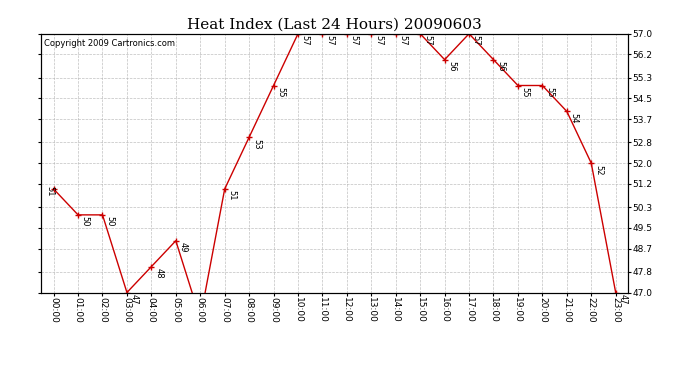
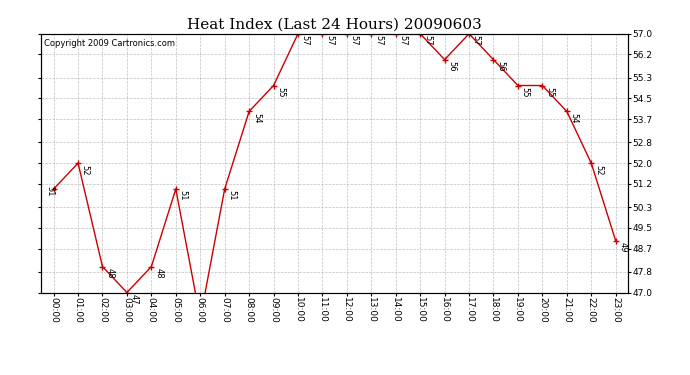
01:00: 50 -> 52
02:00: 50 -> 48
05:00: 49 -> 51
08:00: 53 -> 54
23:00: 47 -> 49
